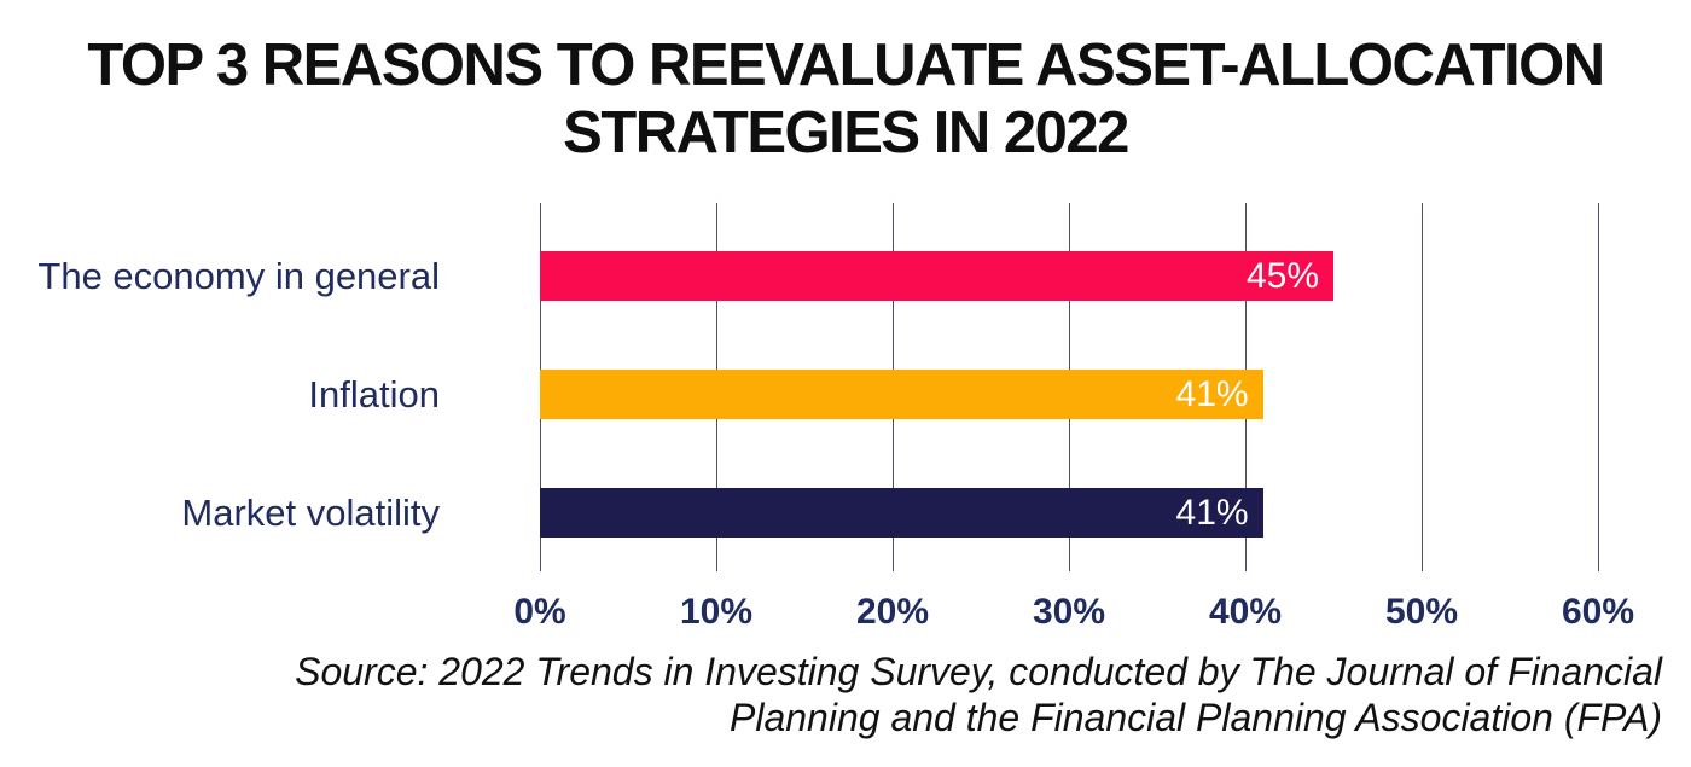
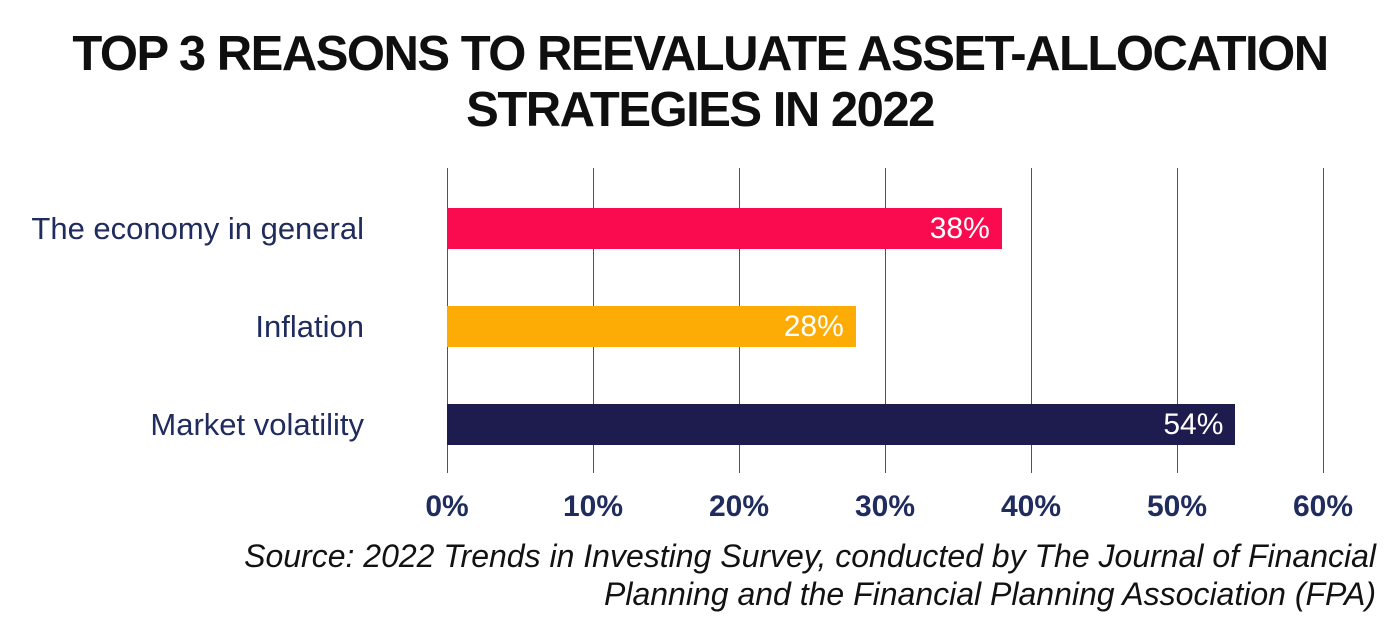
The economy in general: 45% -> 38%
Inflation: 41% -> 28%
Market volatility: 41% -> 54%
